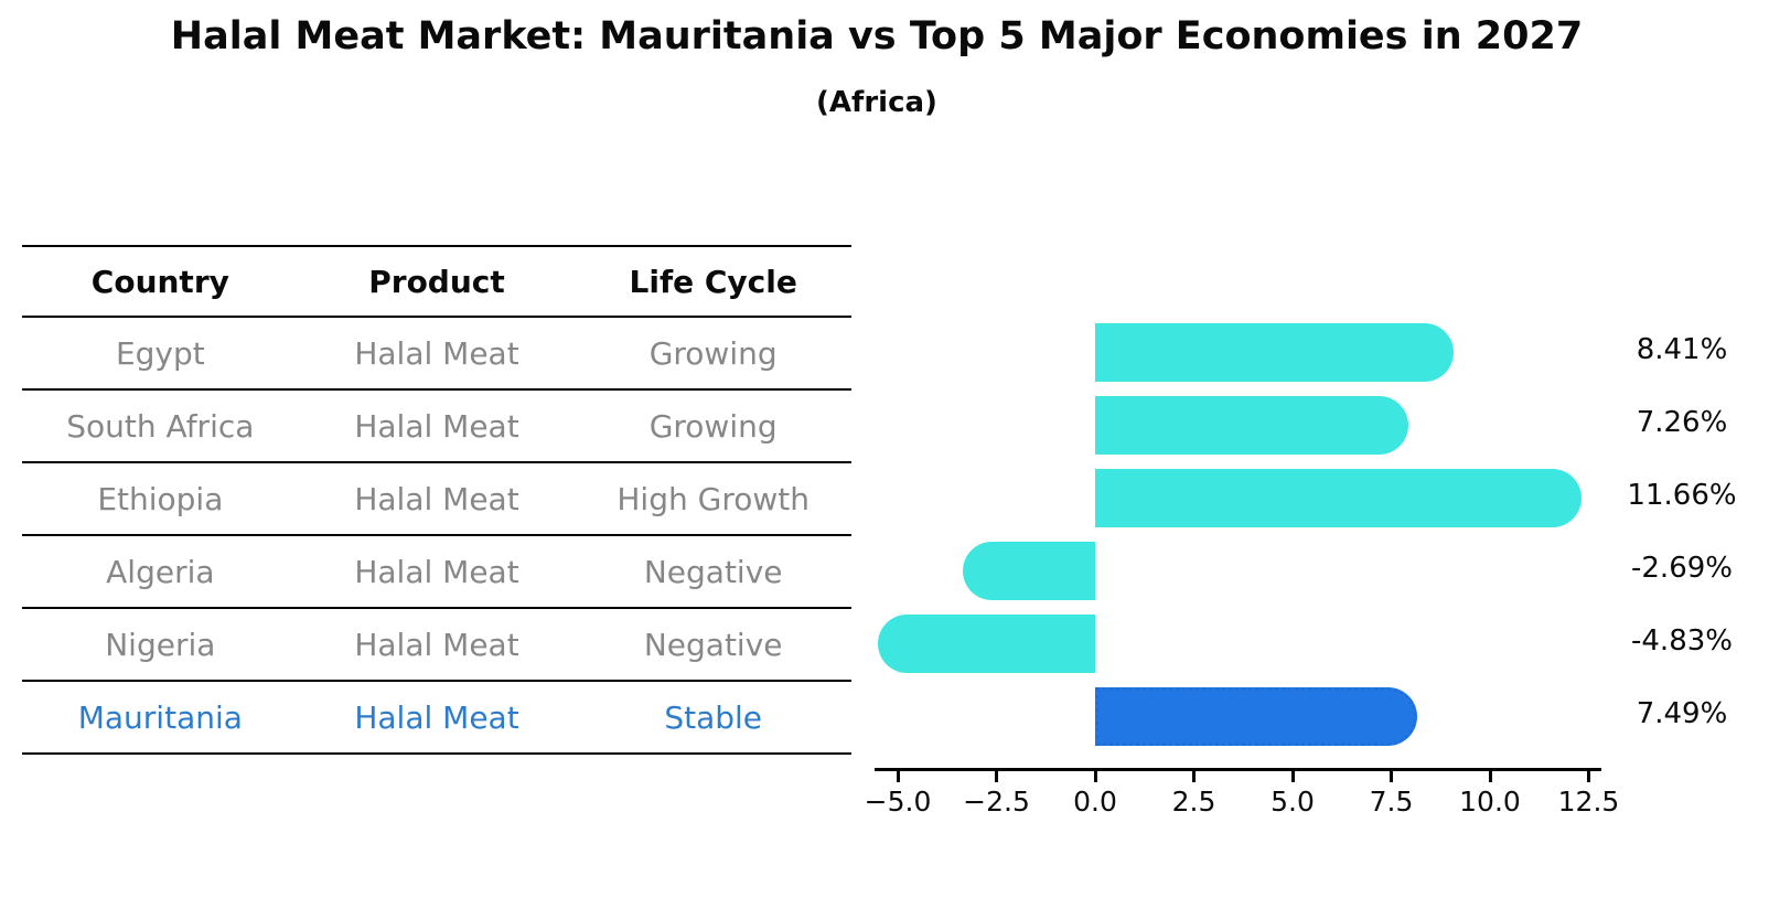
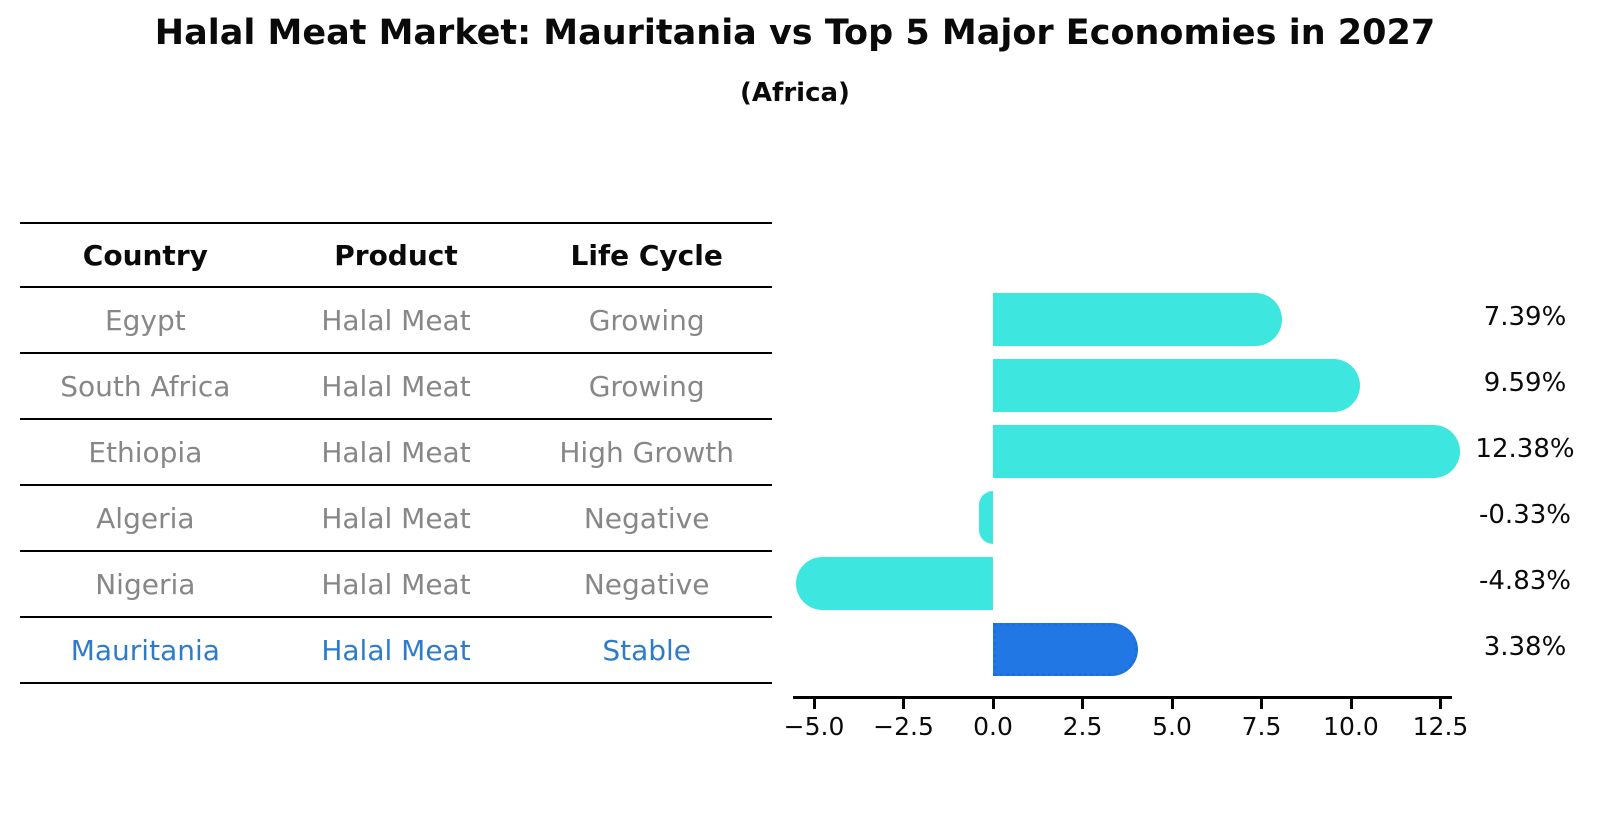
Egypt: 8.41% -> 7.39%
South Africa: 7.26% -> 9.59%
Ethiopia: 11.66% -> 12.38%
Algeria: -2.69% -> -0.33%
Mauritania: 7.49% -> 3.38%
